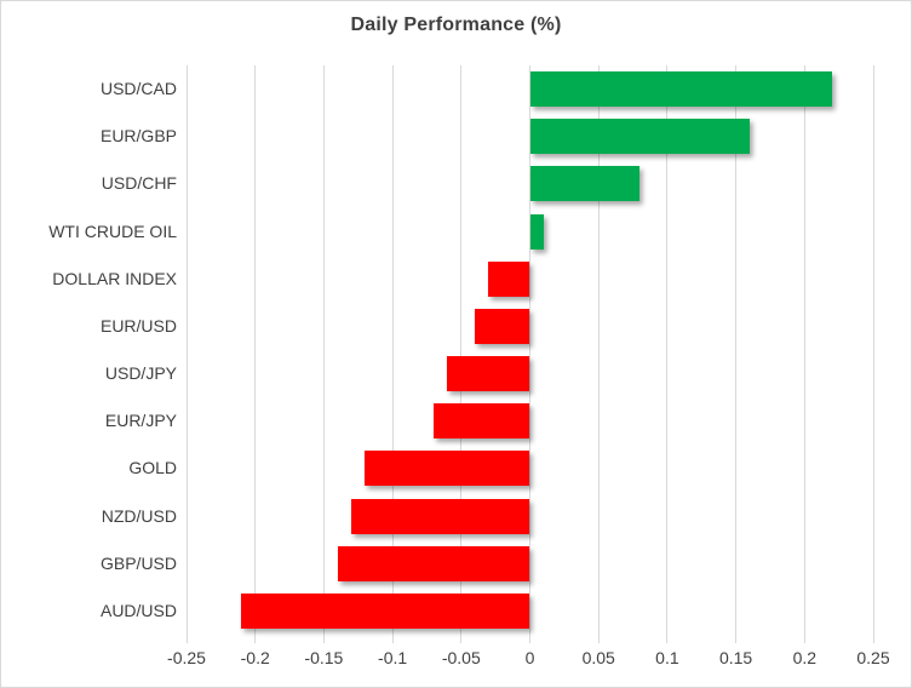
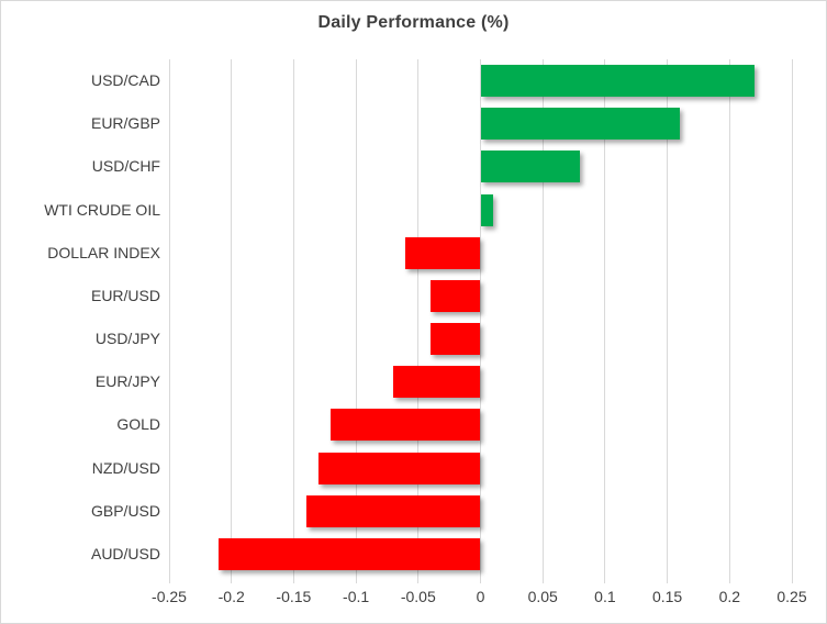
DOLLAR INDEX: -0.03 -> -0.06
USD/JPY: -0.06 -> -0.04
